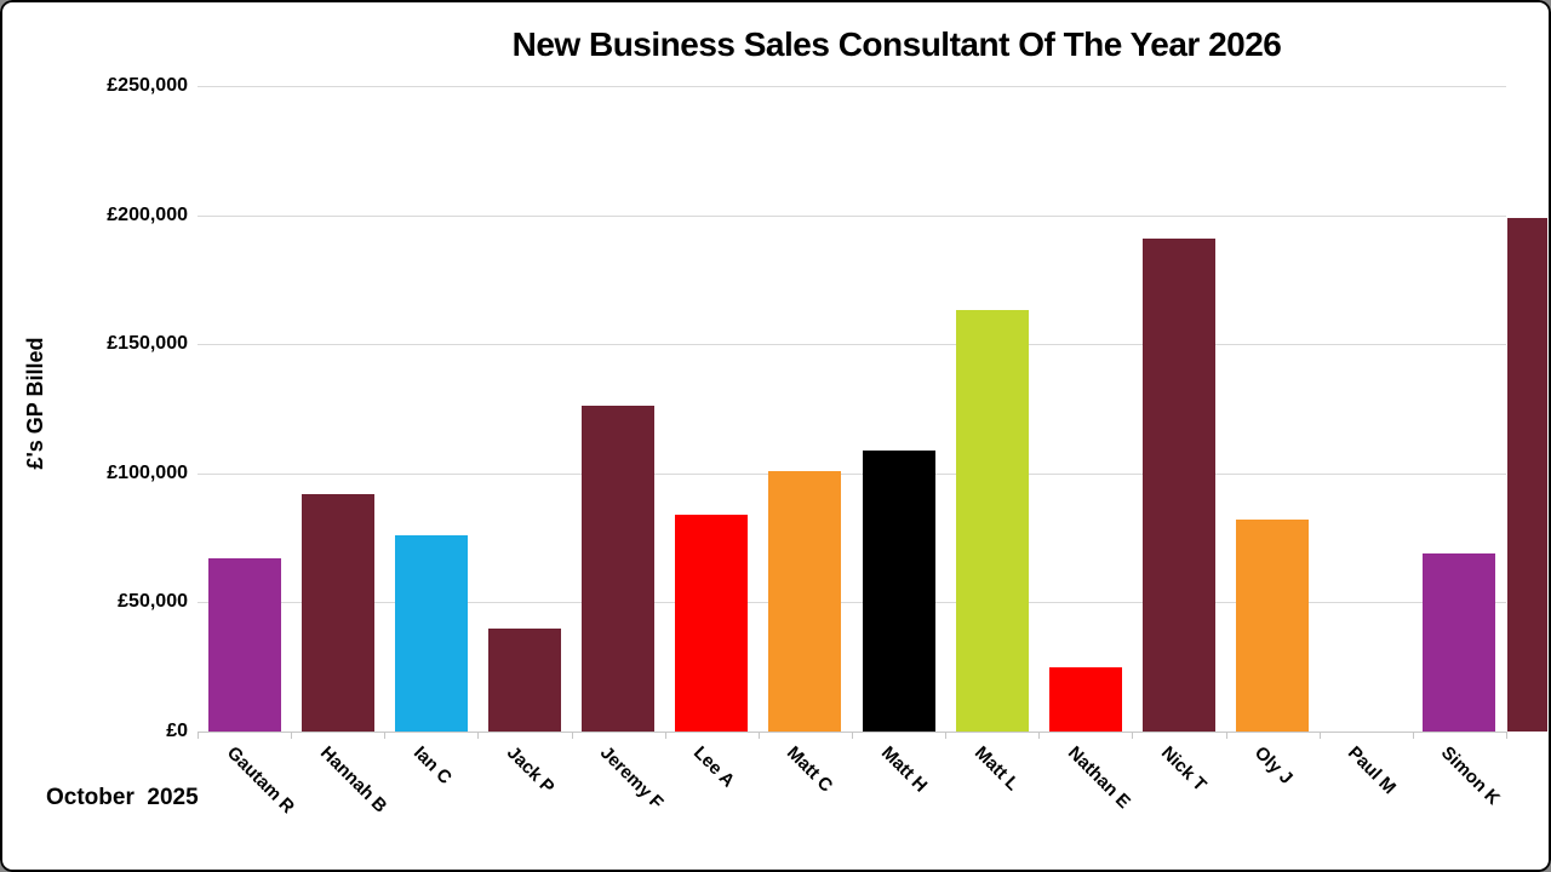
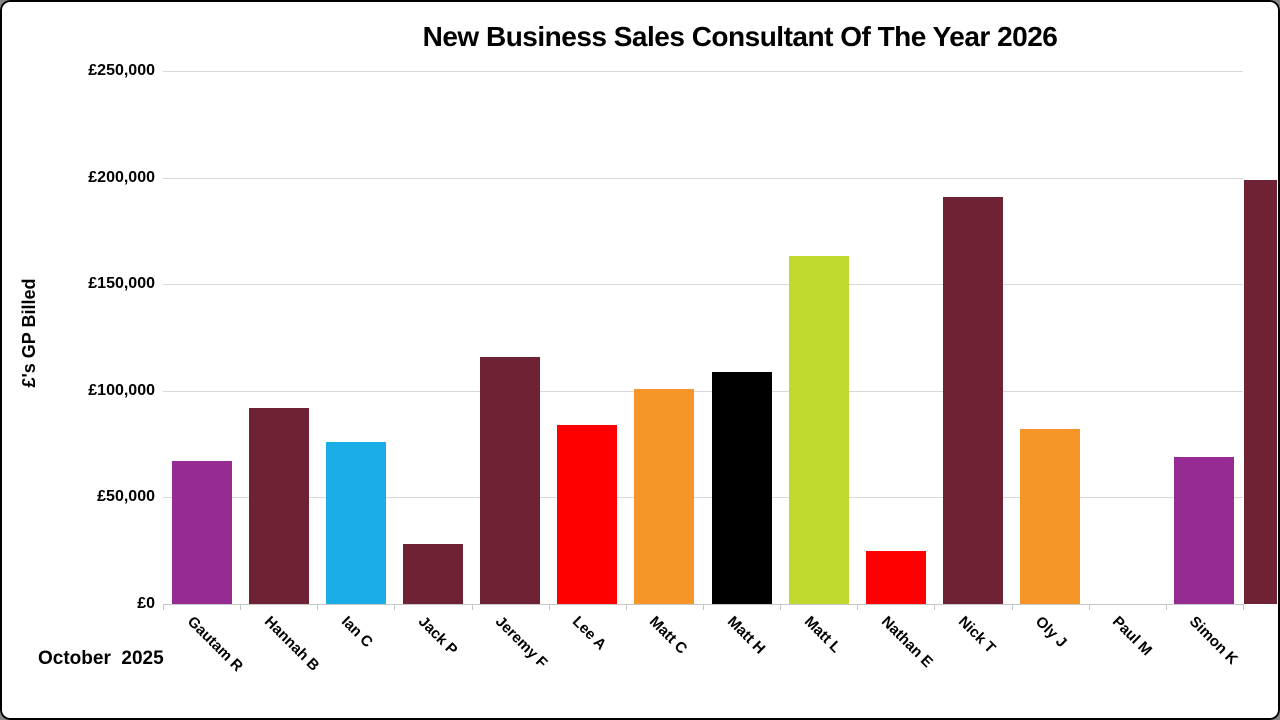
Jack P: £40000 -> £28000
Jeremy F: £126000 -> £116000
